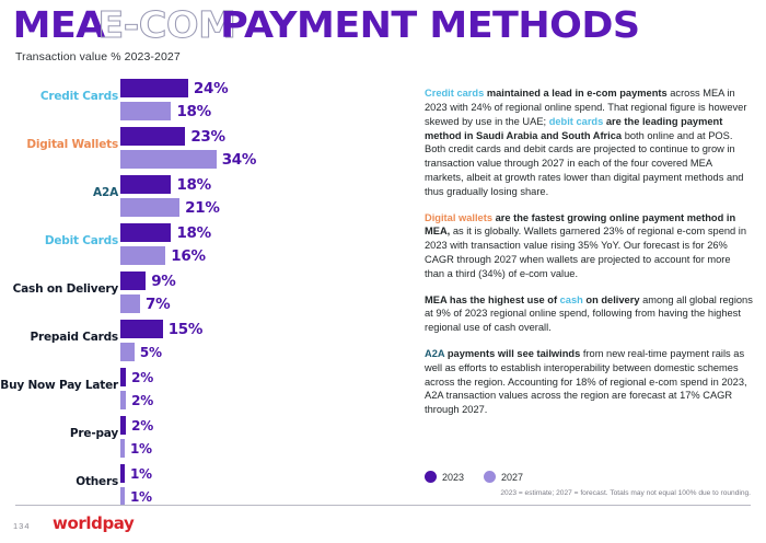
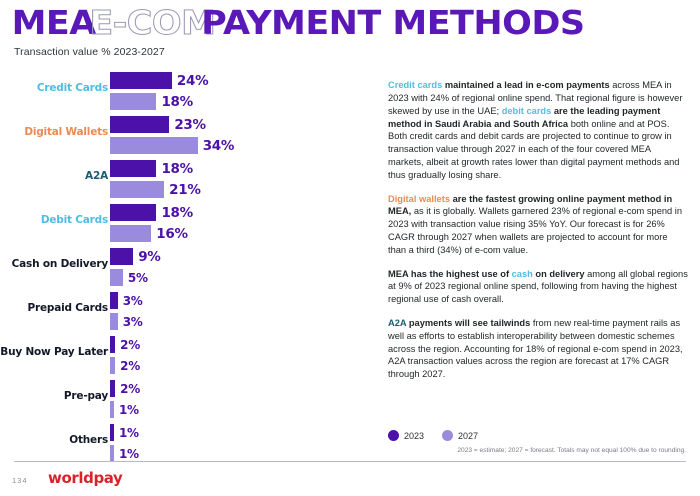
2027/Cash on Delivery: 7% -> 5%
2023/Prepaid Cards: 15% -> 3%
2027/Prepaid Cards: 5% -> 3%
